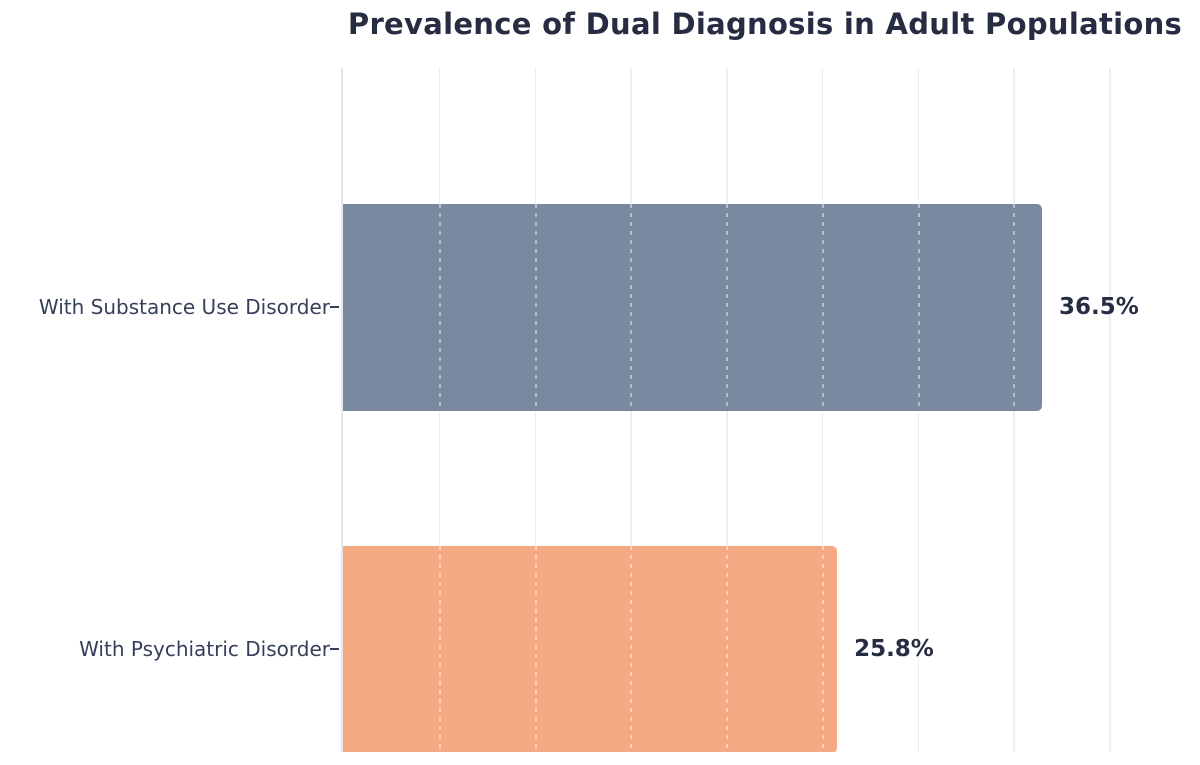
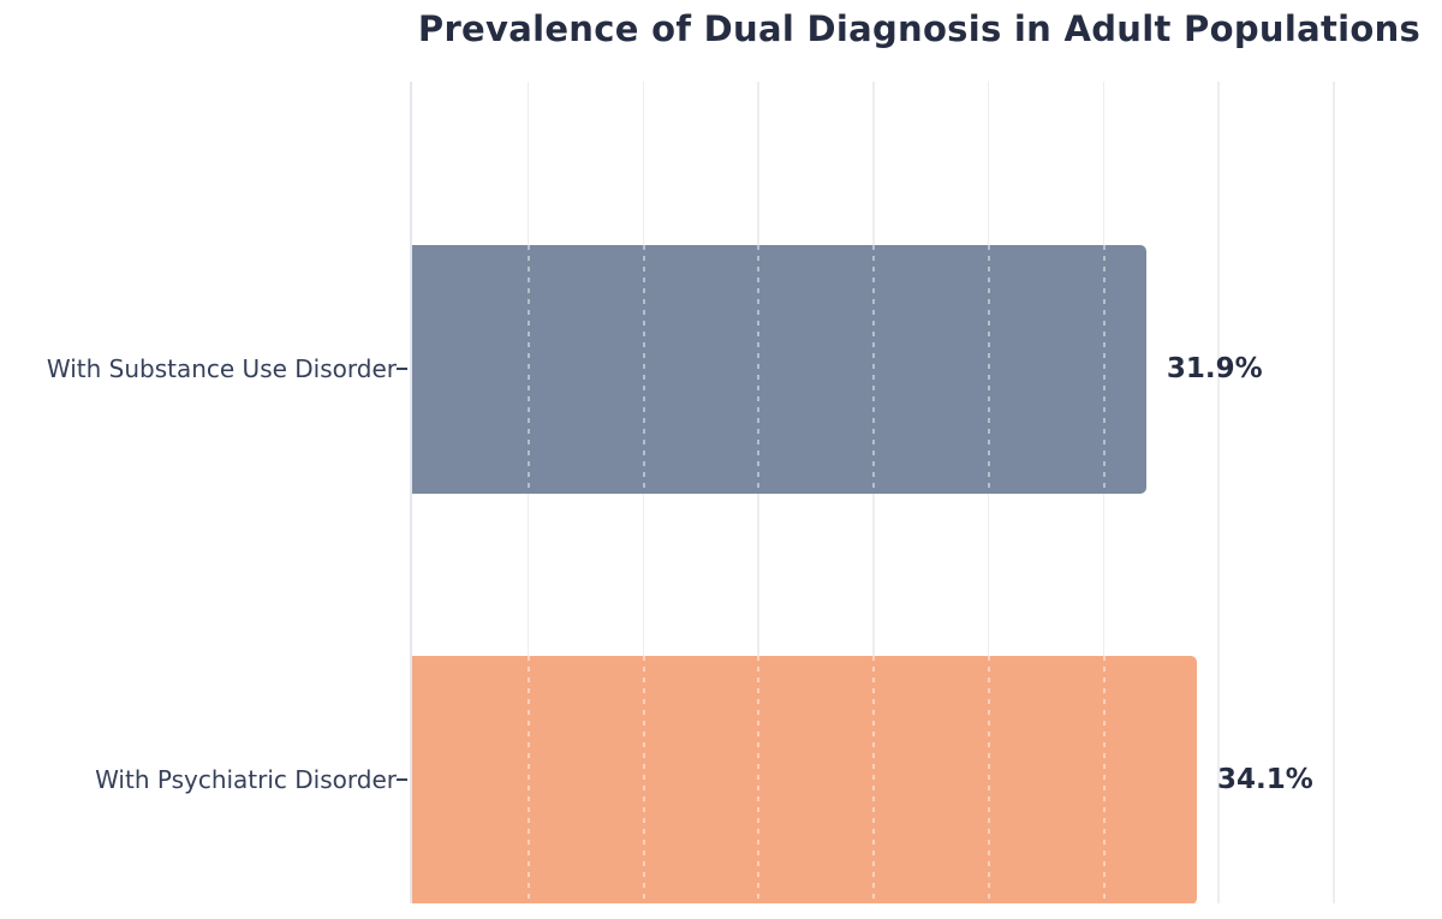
With Substance Use Disorder: 36.5% -> 31.9%
With Psychiatric Disorder: 25.8% -> 34.1%
